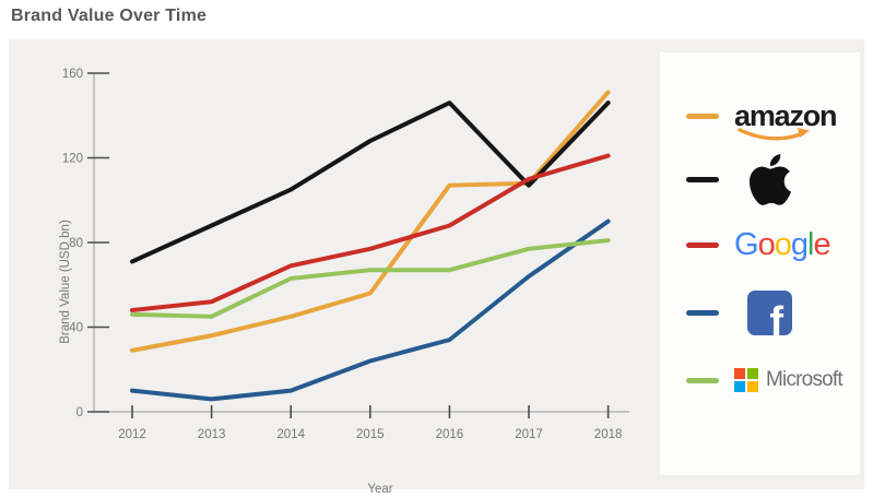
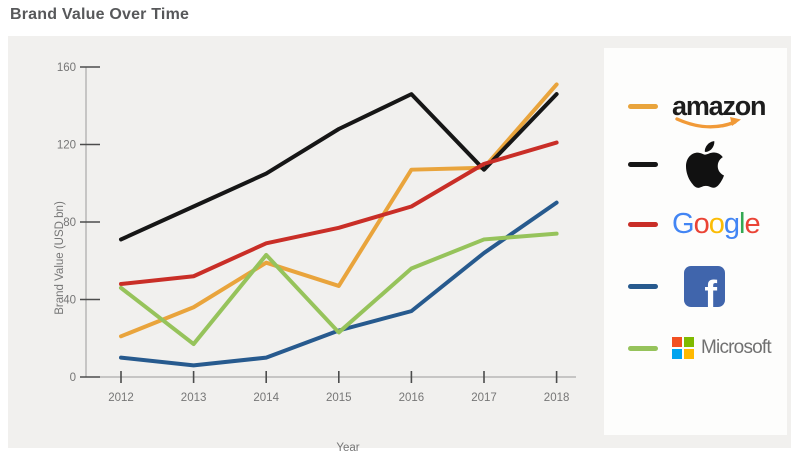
amazon/2012: 29 -> 21
Microsoft/2013: 45 -> 17
amazon/2014: 45 -> 59
amazon/2015: 56 -> 47
Microsoft/2015: 67 -> 23
Microsoft/2016: 67 -> 56
Microsoft/2017: 77 -> 71
Microsoft/2018: 81 -> 74
